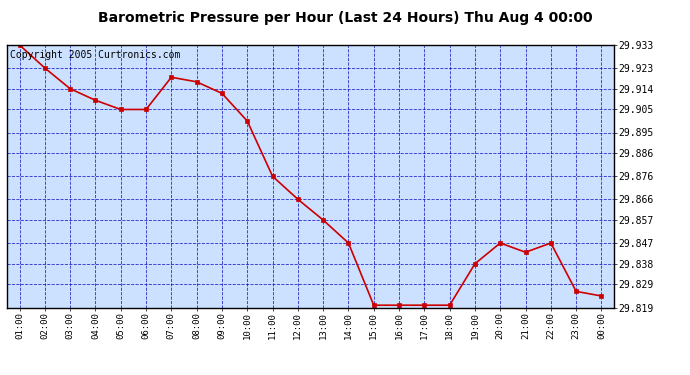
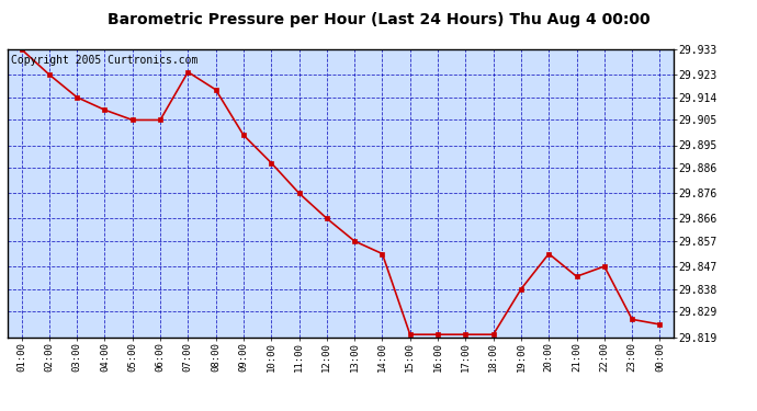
07:00: 29.919 -> 29.924
09:00: 29.912 -> 29.899
10:00: 29.900 -> 29.888
14:00: 29.847 -> 29.852
20:00: 29.847 -> 29.852
